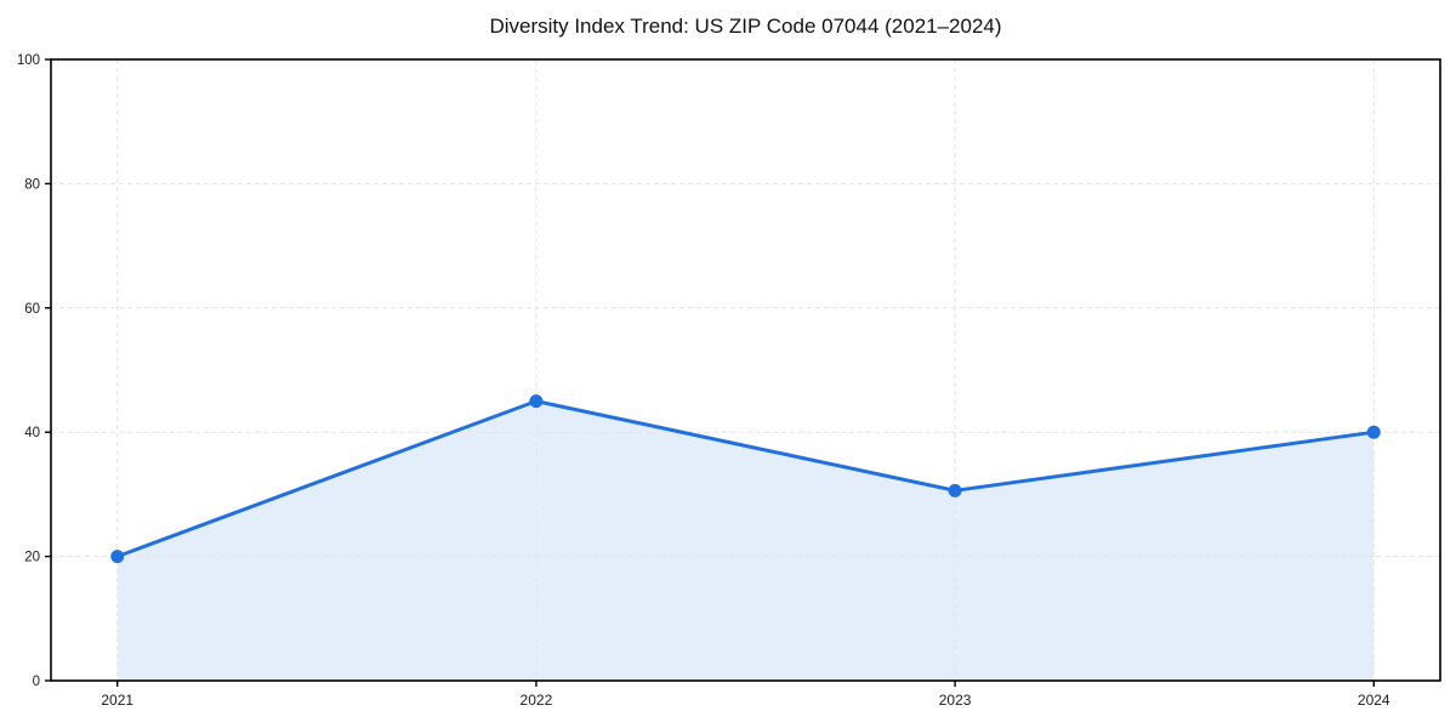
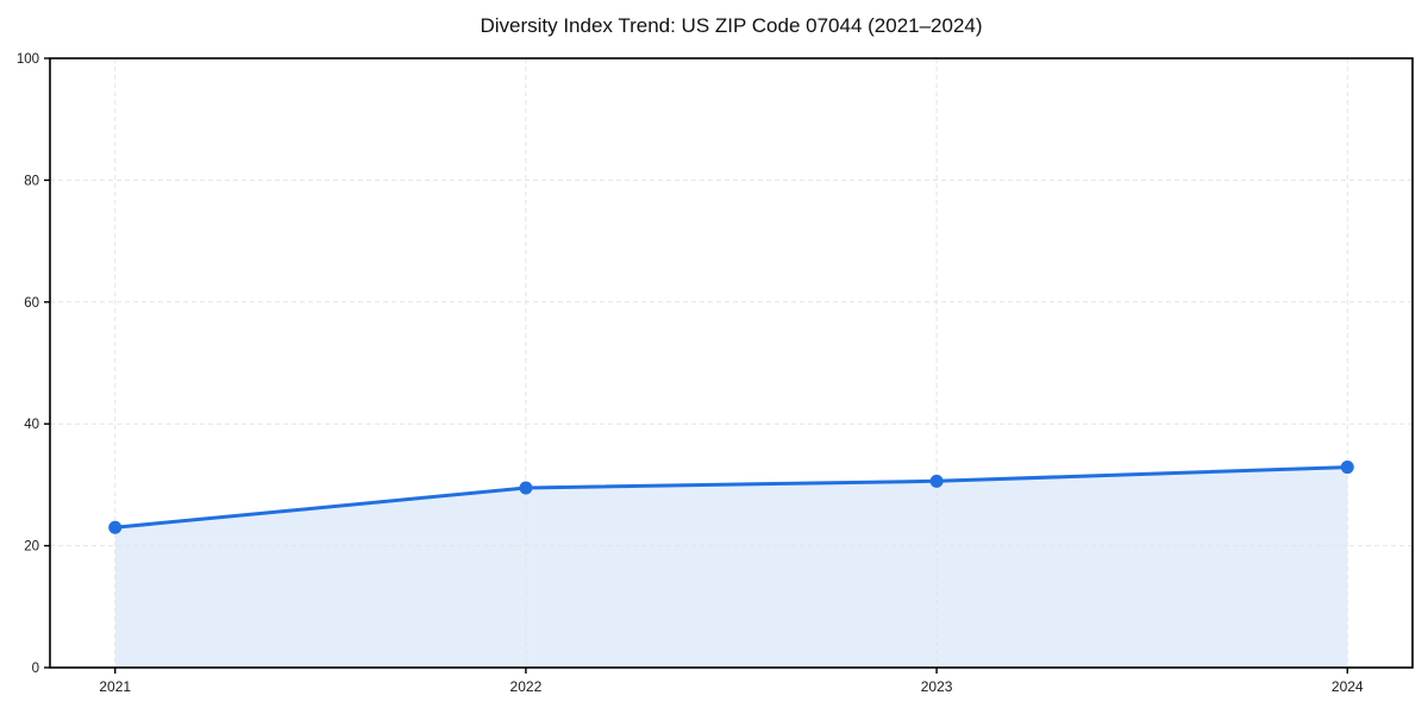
2021: 20 -> 23
2022: 45 -> 30
2024: 40 -> 33
